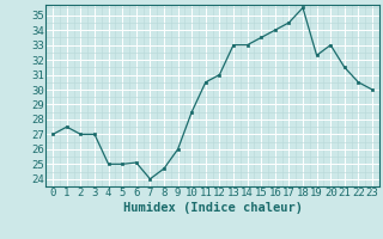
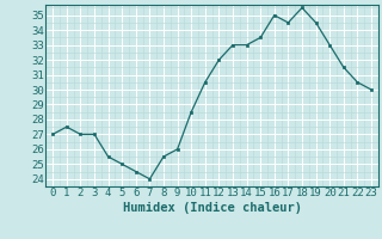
4: 25.0 -> 25.5
6: 25.1 -> 24.5
8: 24.7 -> 25.5
12: 31.0 -> 32.0
16: 34.0 -> 35.0
19: 32.3 -> 34.5
